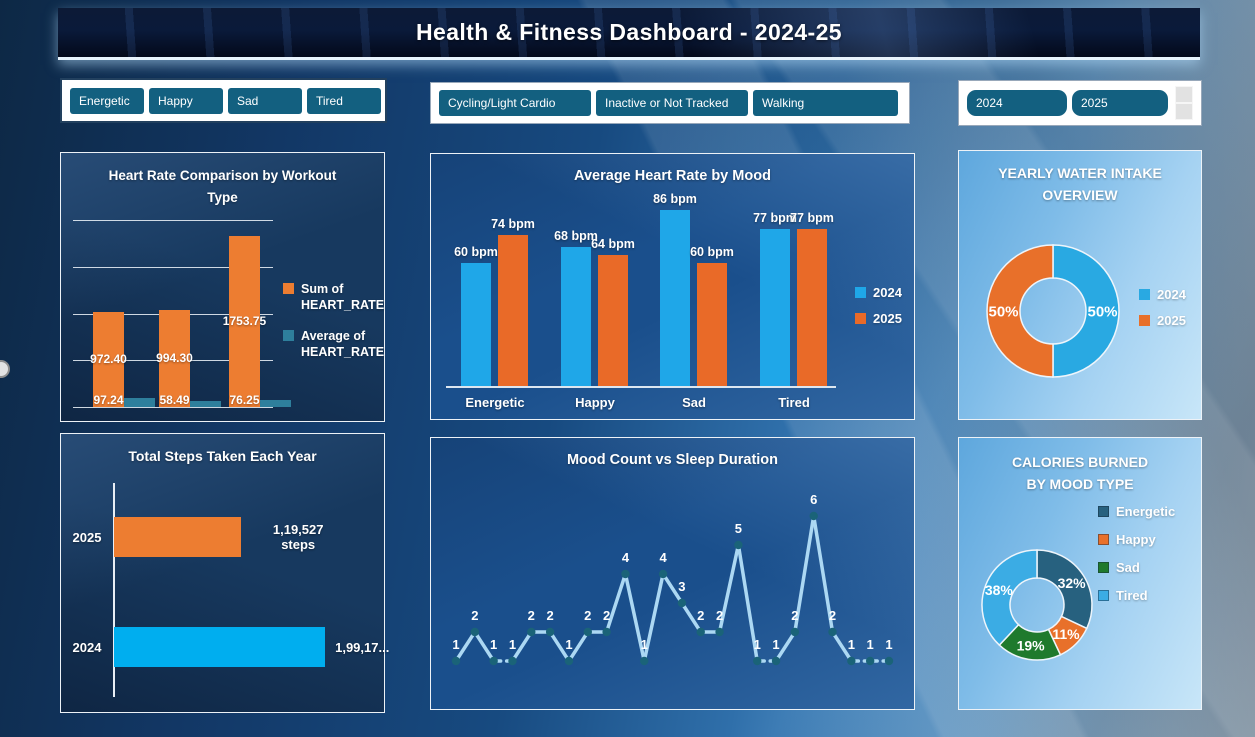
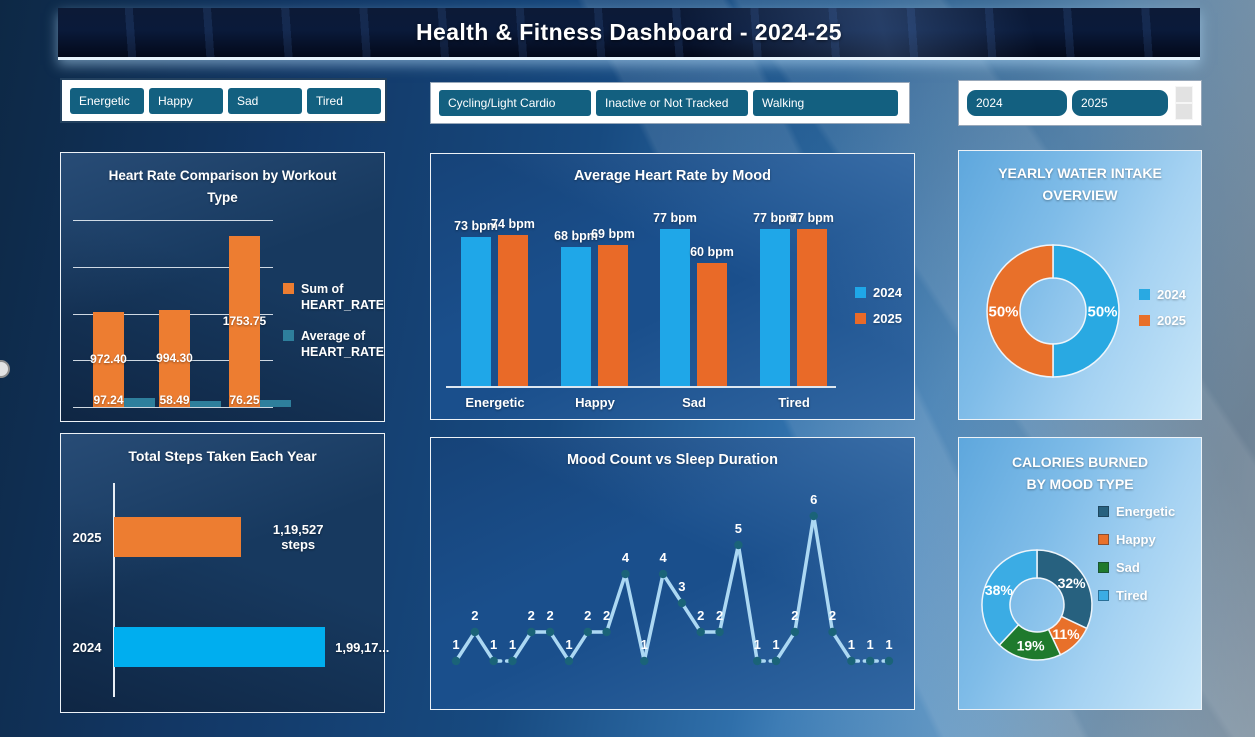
Average Heart Rate by Mood/2024/Energetic: 60 -> 73
Average Heart Rate by Mood/2025/Happy: 64 -> 69
Average Heart Rate by Mood/2024/Sad: 86 -> 77
